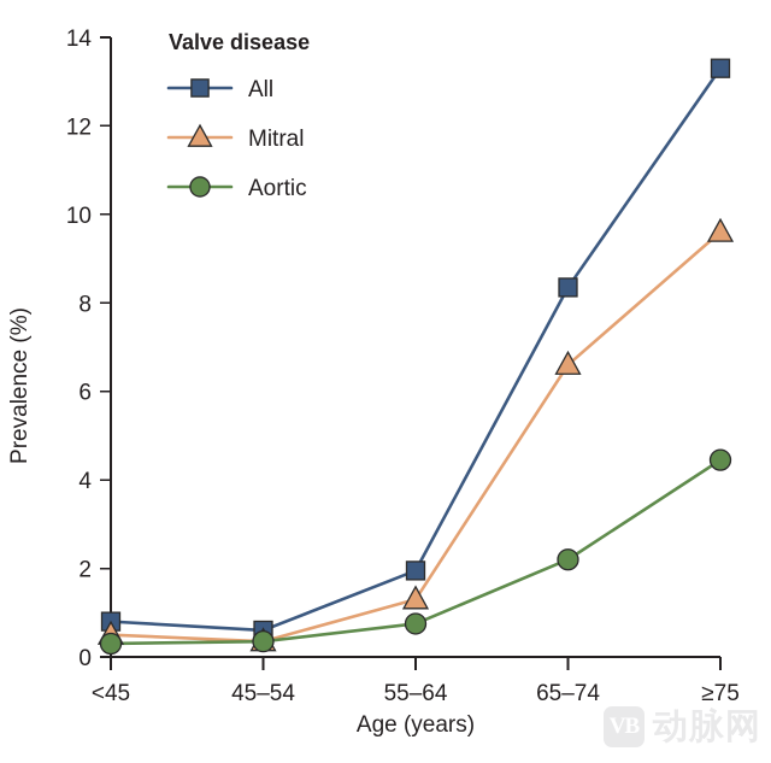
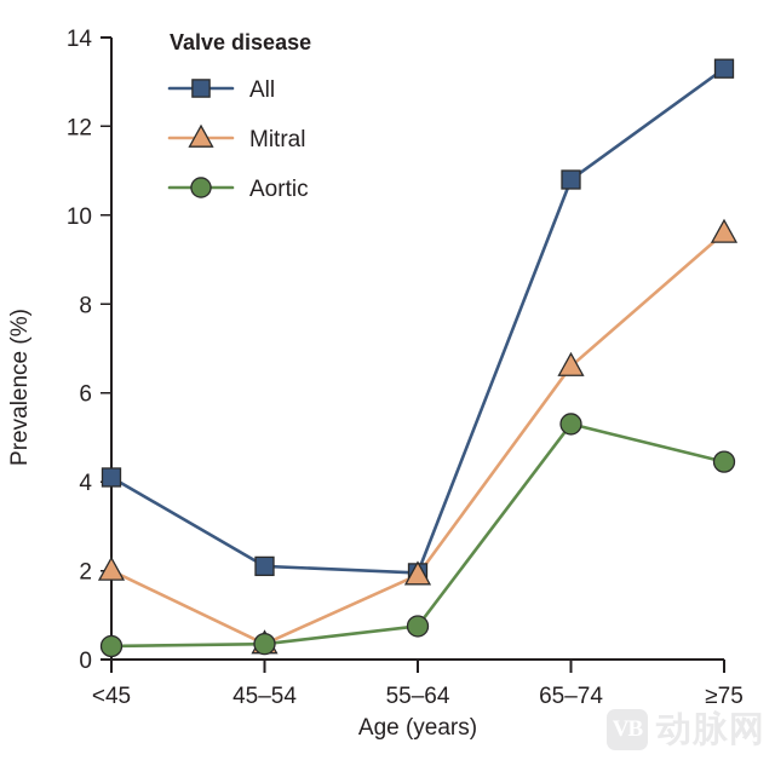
All/<45: 0.8 -> 4.1
Mitral/<45: 0.5 -> 2.0
All/45–54: 0.6 -> 2.1
Mitral/55–64: 1.3 -> 1.9
All/65–74: 8.3 -> 10.8
Aortic/65–74: 2.2 -> 5.3
